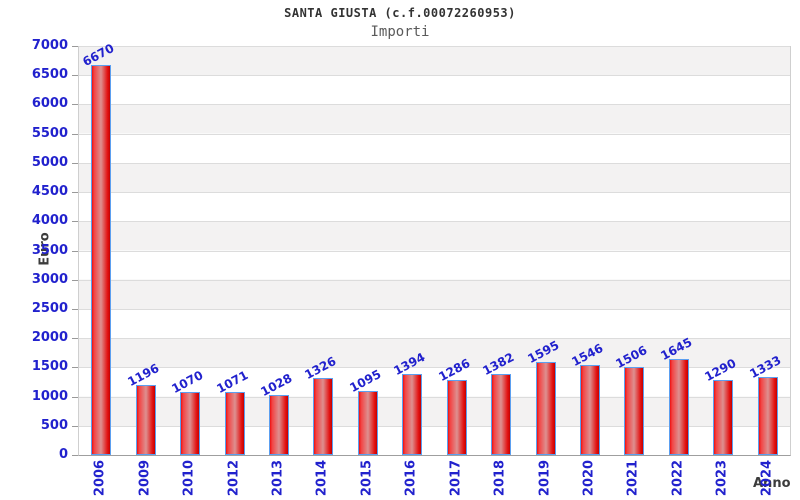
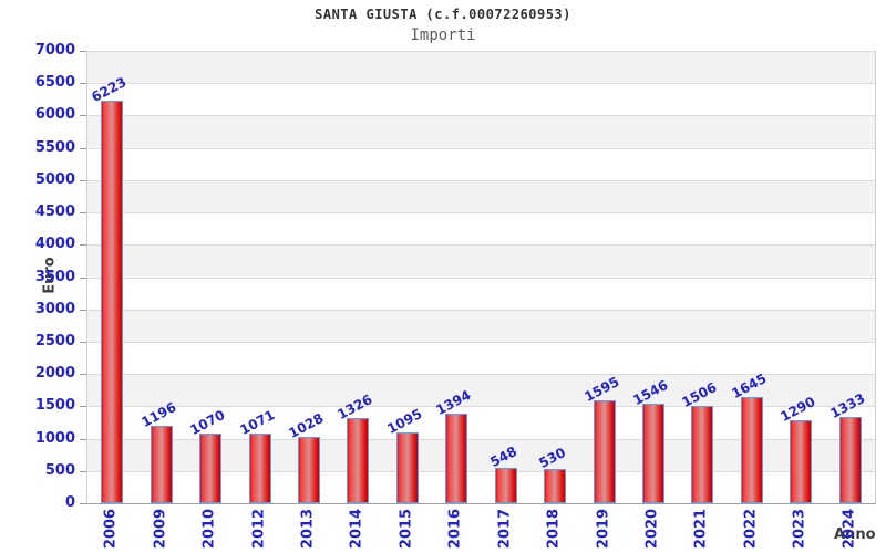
2006: 6670 -> 6223
2017: 1286 -> 548
2018: 1382 -> 530
